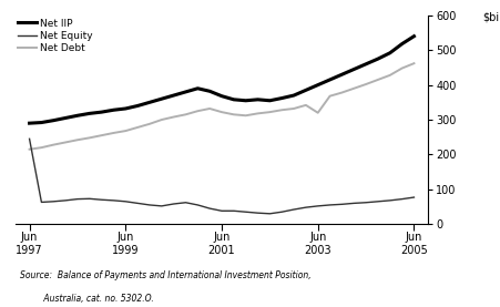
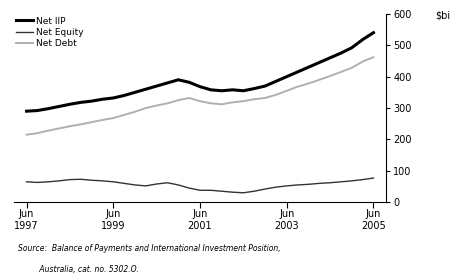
Net Equity/Jun 1997: 245 -> 65
Net Debt/Jun 2003: 320 -> 355
